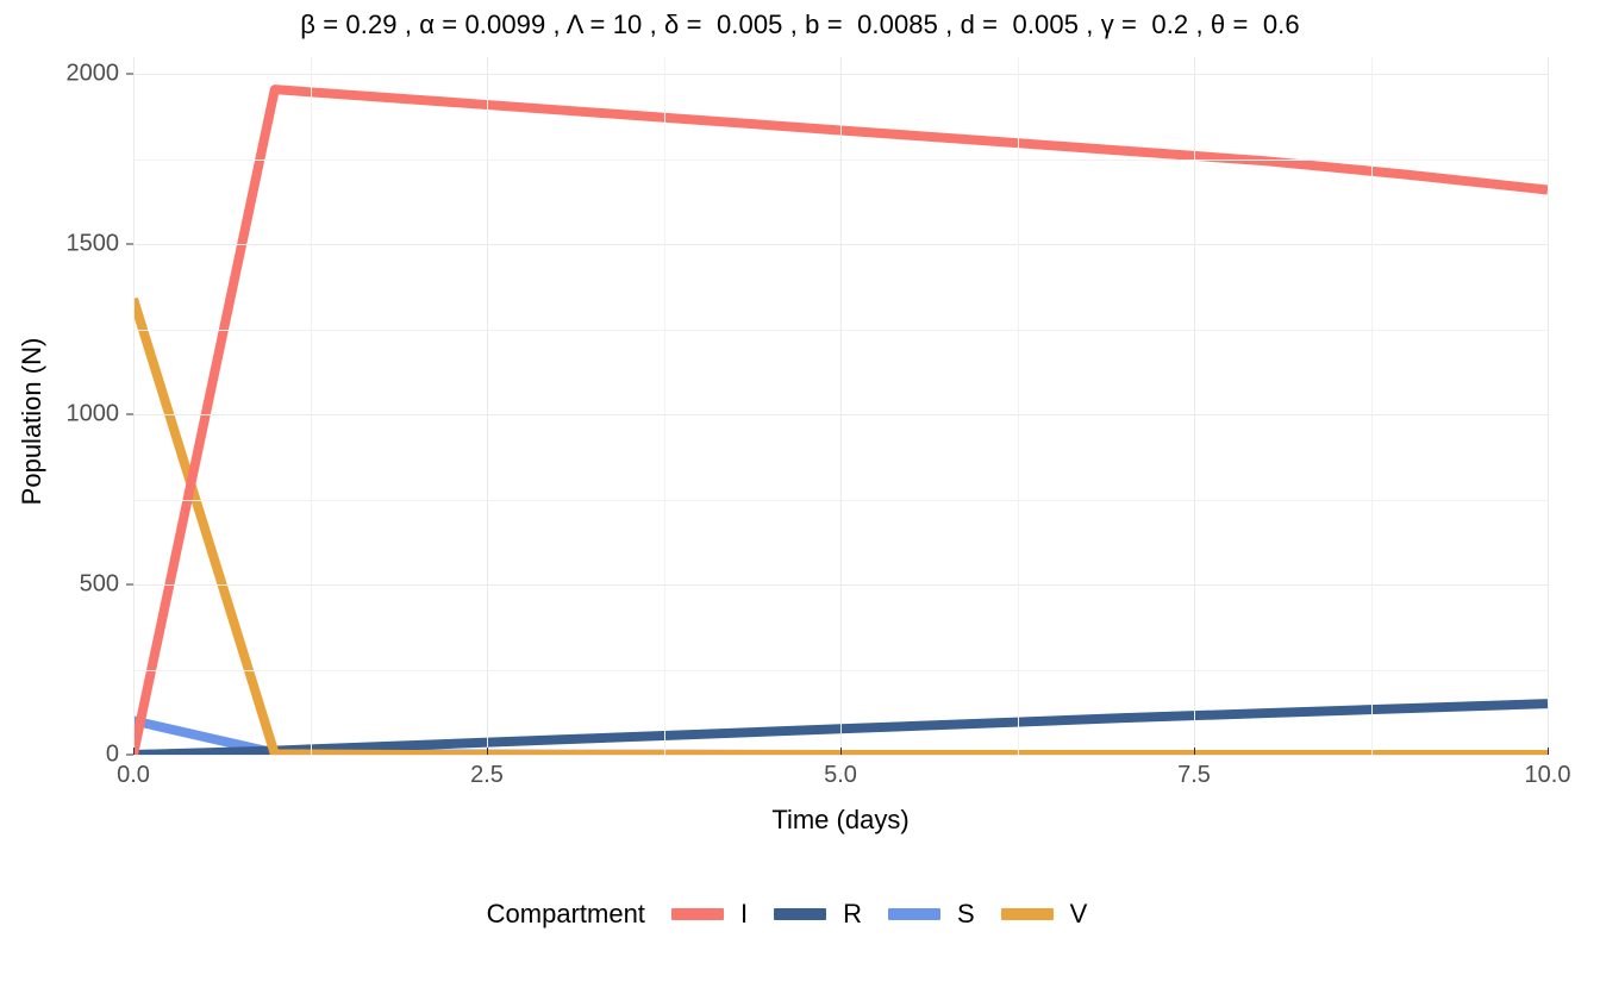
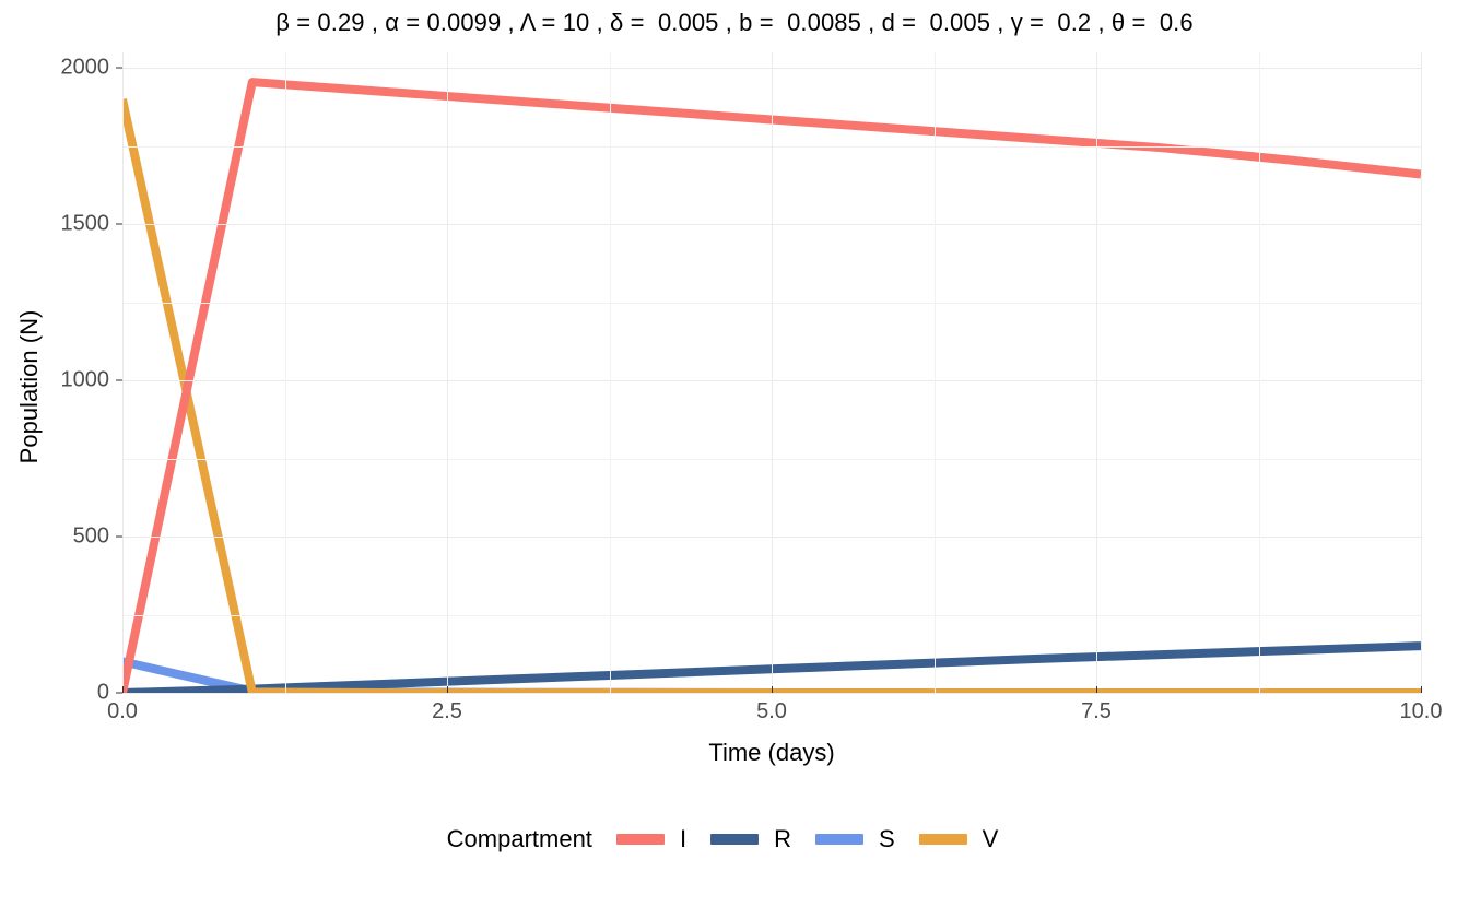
V/0: 1340 -> 1900
